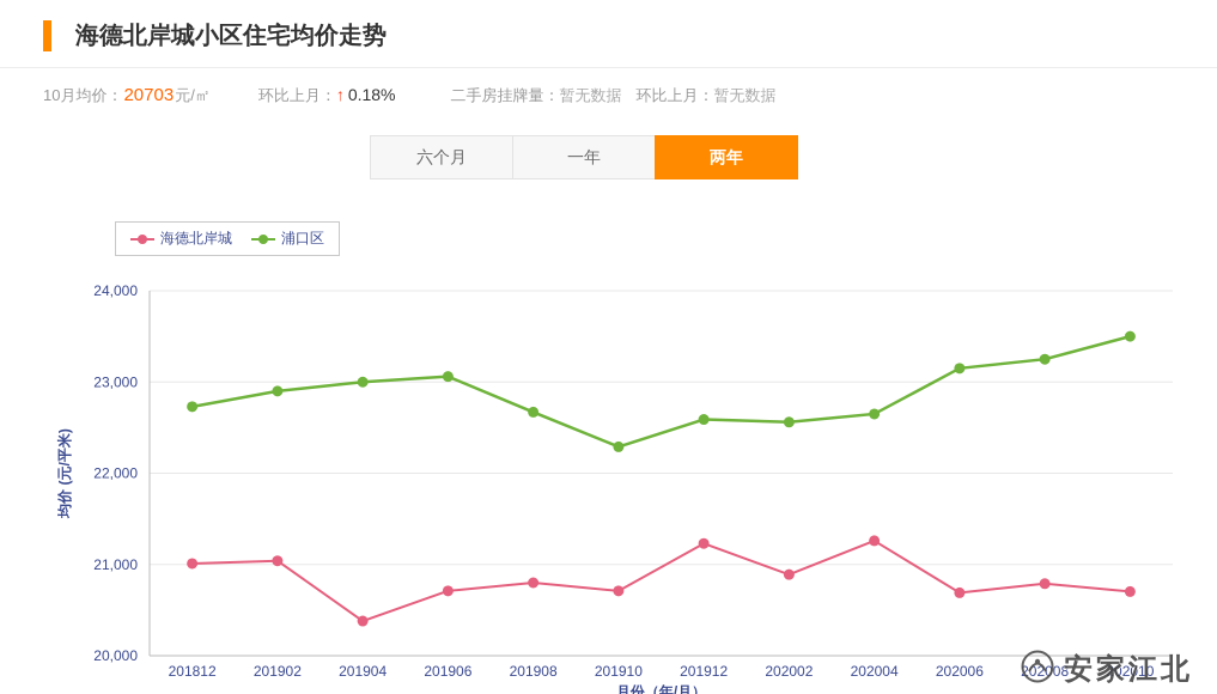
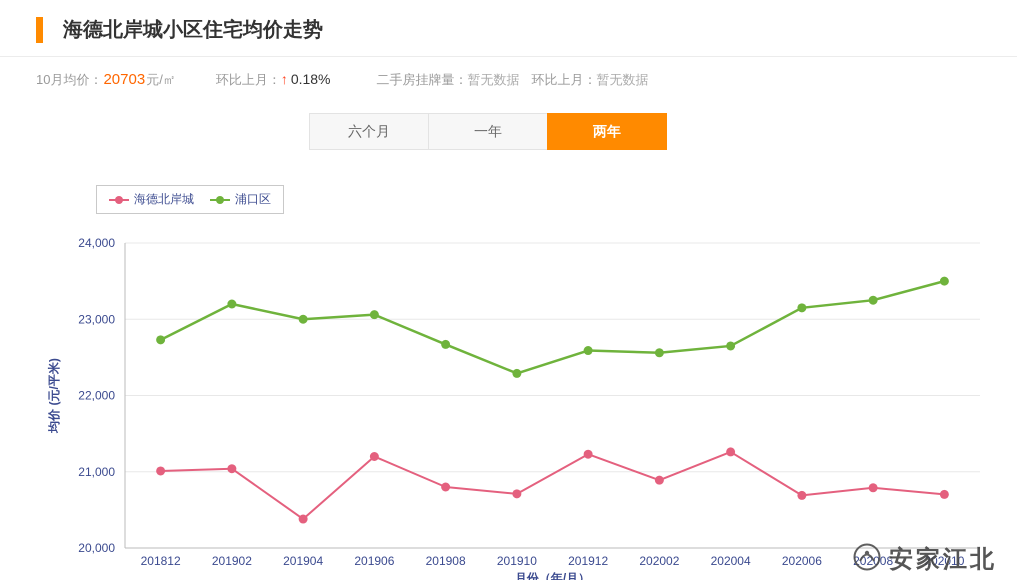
浦口区/201902: 22900 -> 23200
海德北岸城/201906: 20700 -> 21200
